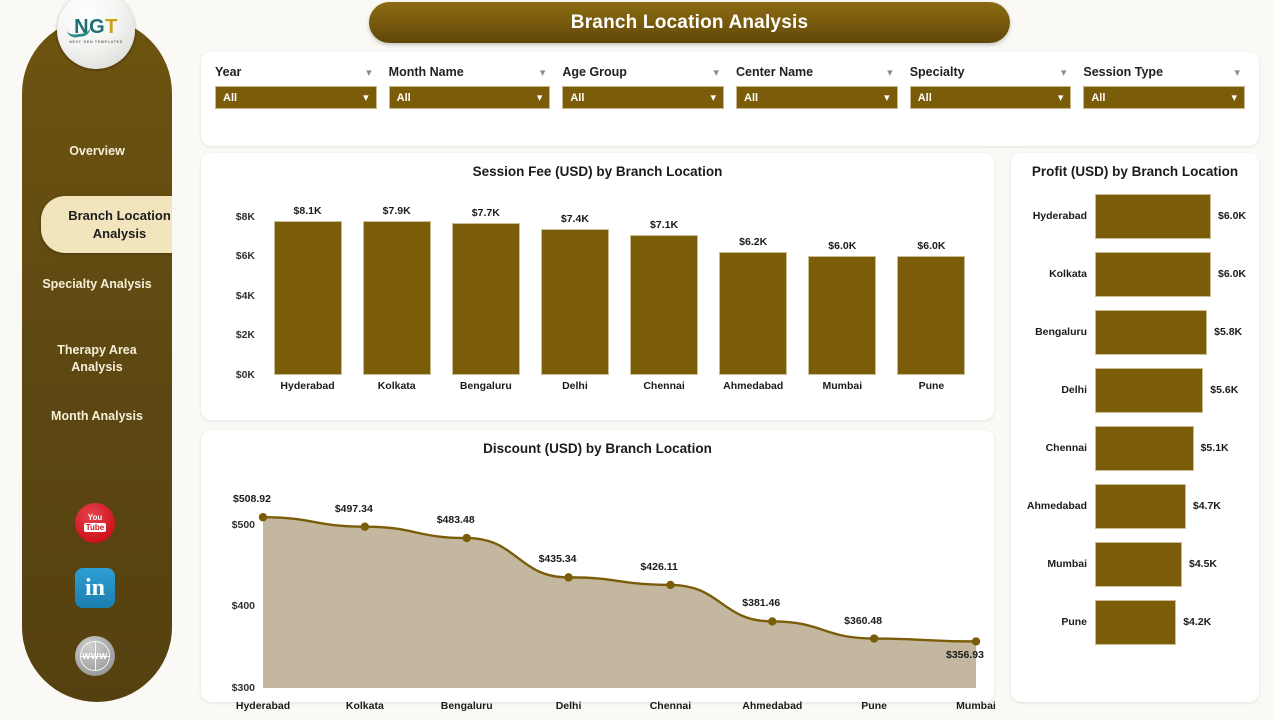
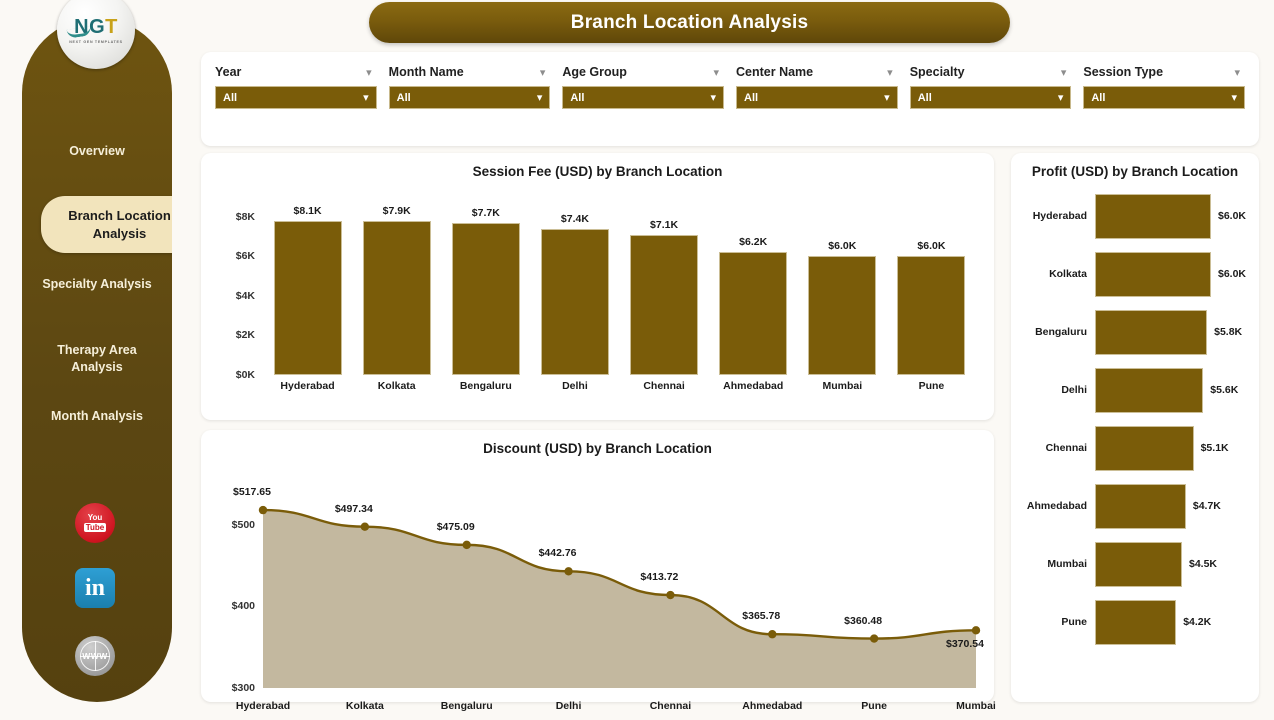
Discount (USD) by Branch Location/Hyderabad: $508.92 -> $517.65
Discount (USD) by Branch Location/Bengaluru: $483.48 -> $475.09
Discount (USD) by Branch Location/Delhi: $435.34 -> $442.76
Discount (USD) by Branch Location/Chennai: $426.11 -> $413.72
Discount (USD) by Branch Location/Ahmedabad: $381.46 -> $365.78
Discount (USD) by Branch Location/Mumbai: $356.93 -> $370.54
